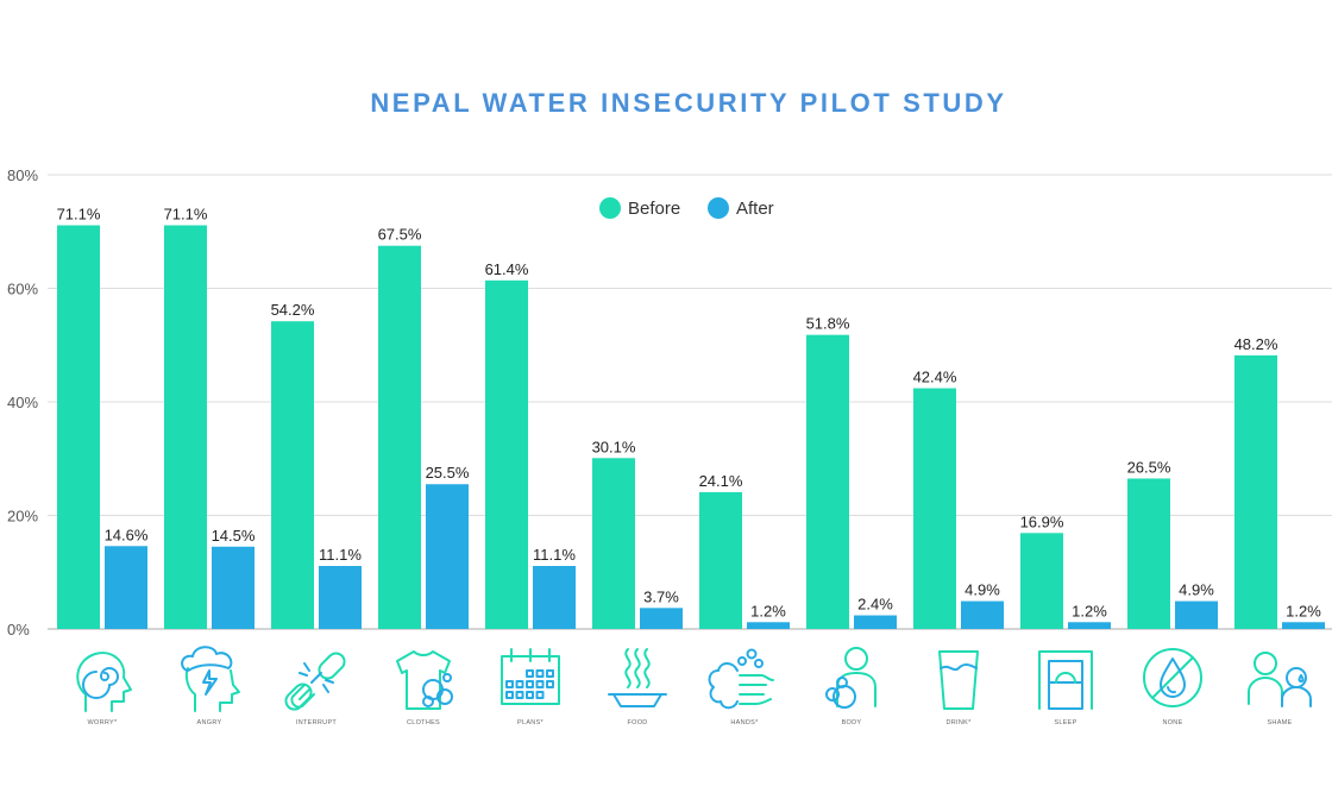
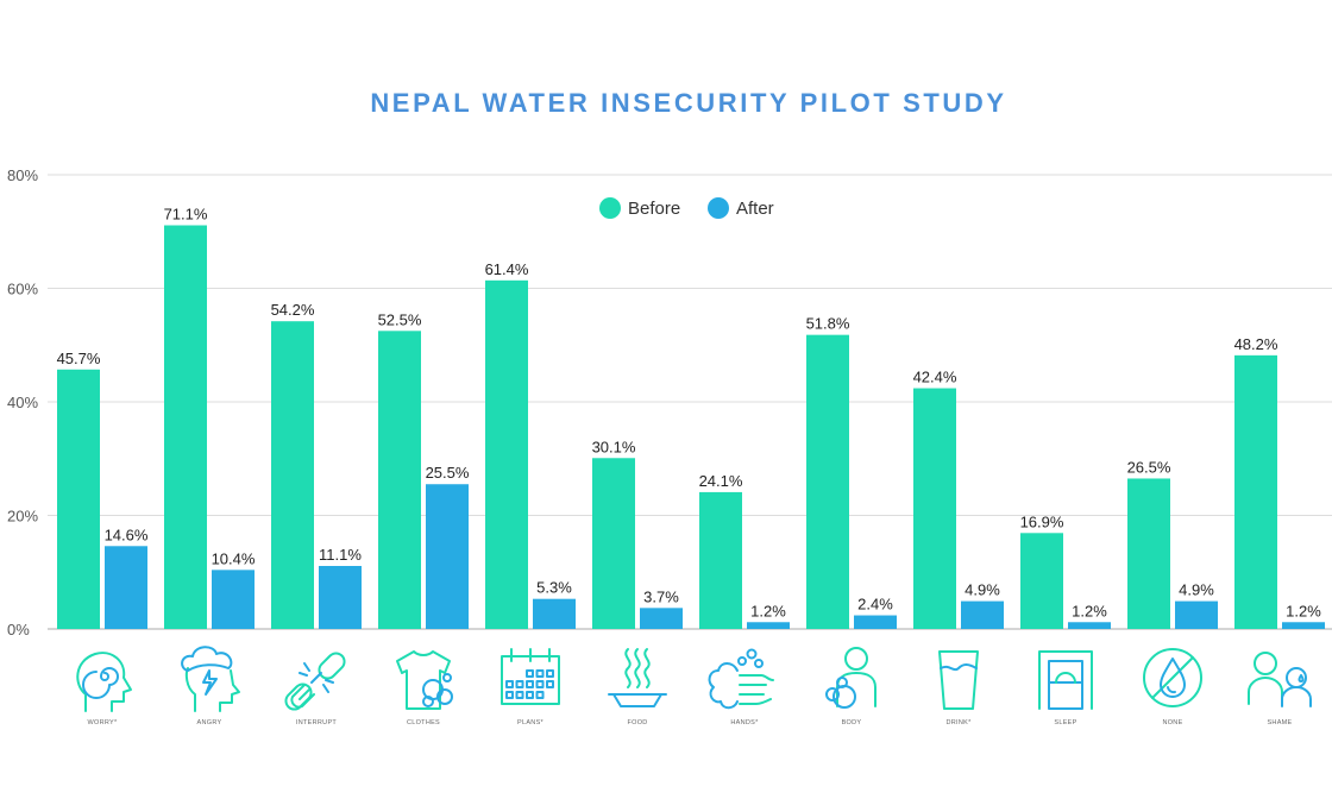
Before/WORRY*: 71.1% -> 45.7%
After/ANGRY: 14.5% -> 10.4%
Before/CLOTHES: 67.5% -> 52.5%
After/PLANS*: 11.1% -> 5.3%
